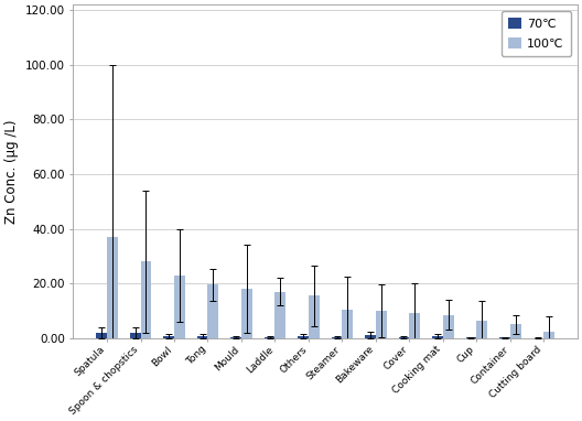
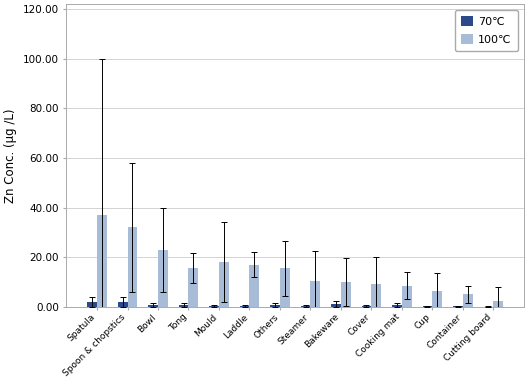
100℃/Spoon & chopstics: 28.0 -> 32.0
100℃/Tong: 19.5 -> 15.5
